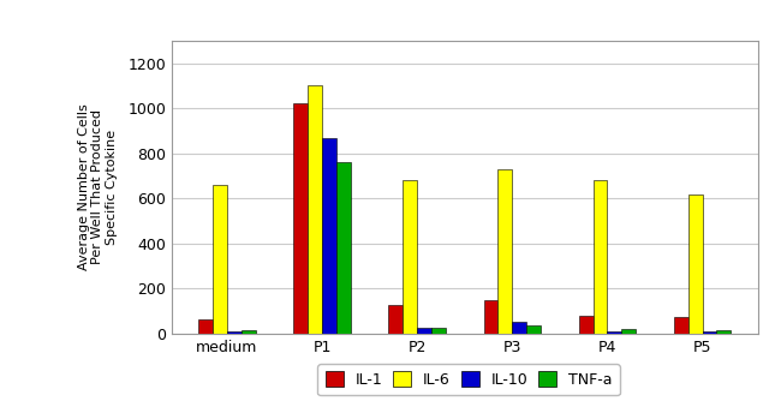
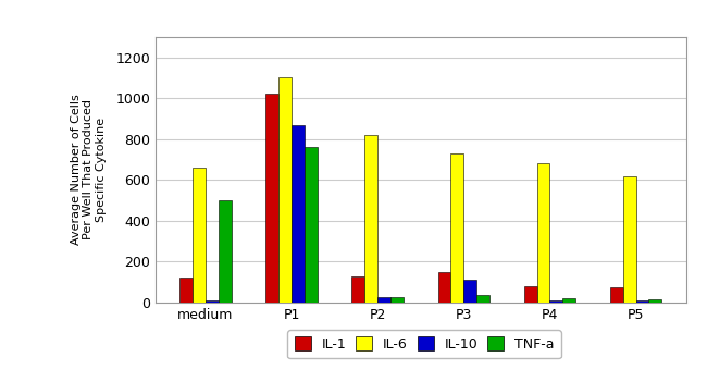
IL-1/medium: 60 -> 120
TNF-a/medium: 20 -> 500
IL-6/P2: 680 -> 820
IL-10/P3: 60 -> 110
